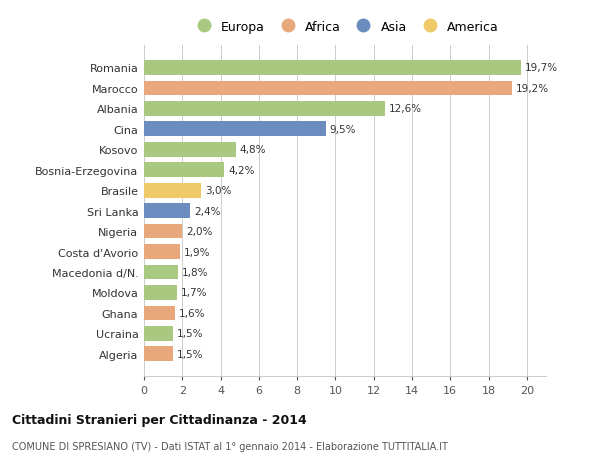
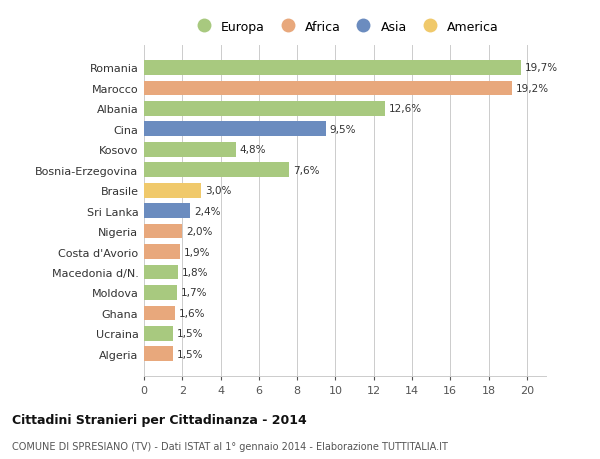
Bosnia-Erzegovina: 4,2% -> 7,6%
